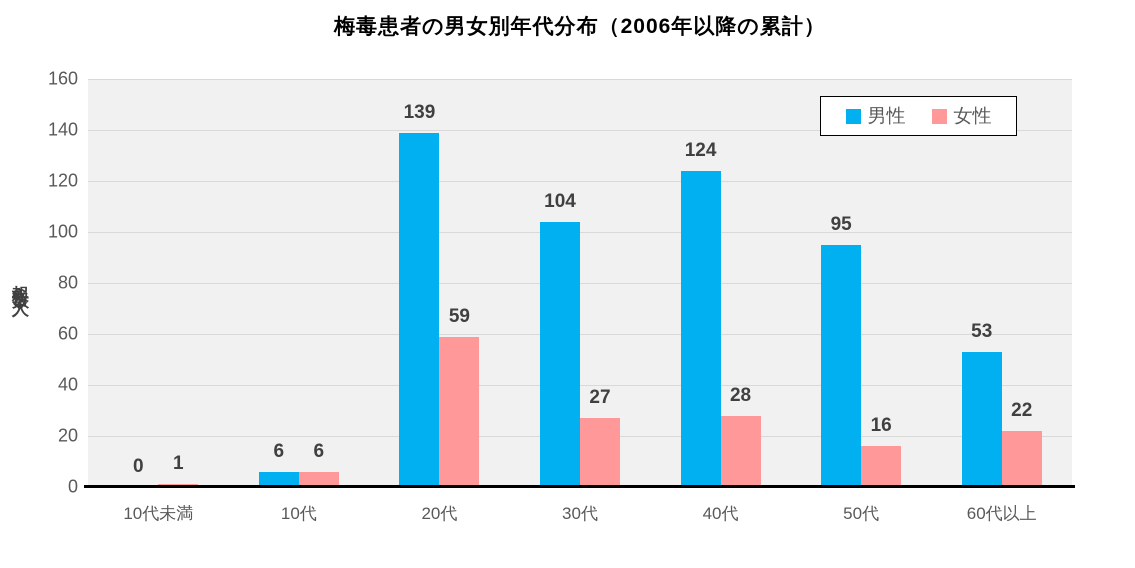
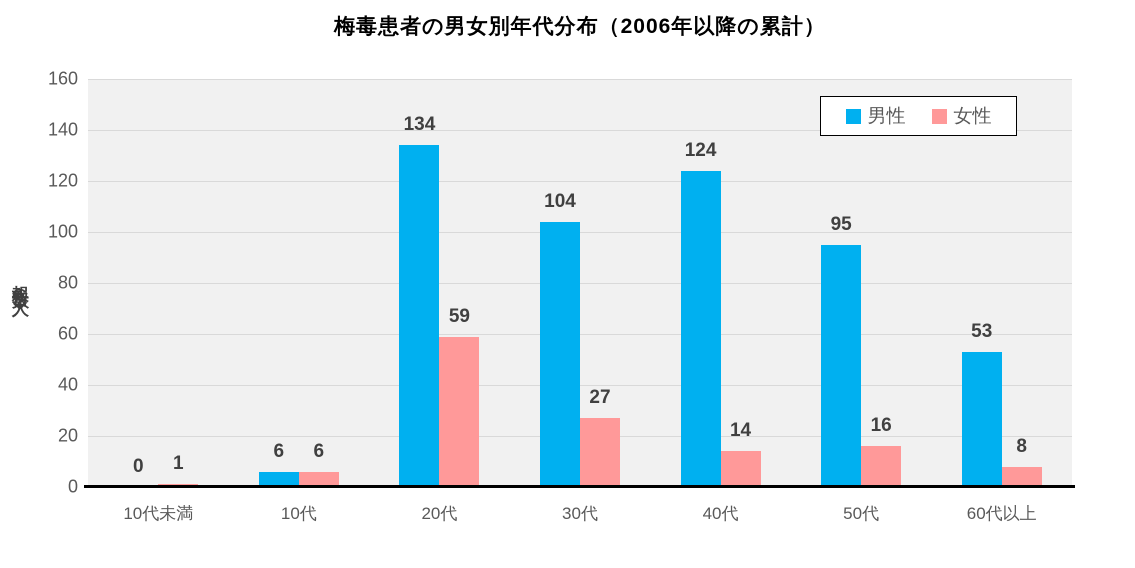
男性/20代: 139 -> 134
女性/40代: 28 -> 14
女性/60代以上: 22 -> 8
